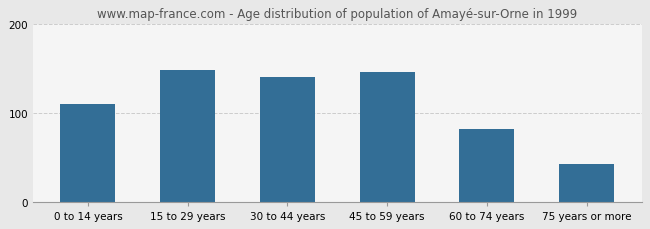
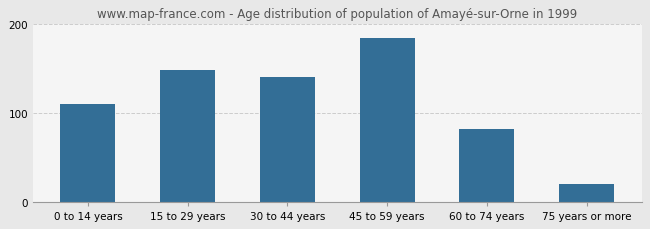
45 to 59 years: 146 -> 185
75 years or more: 42 -> 20
